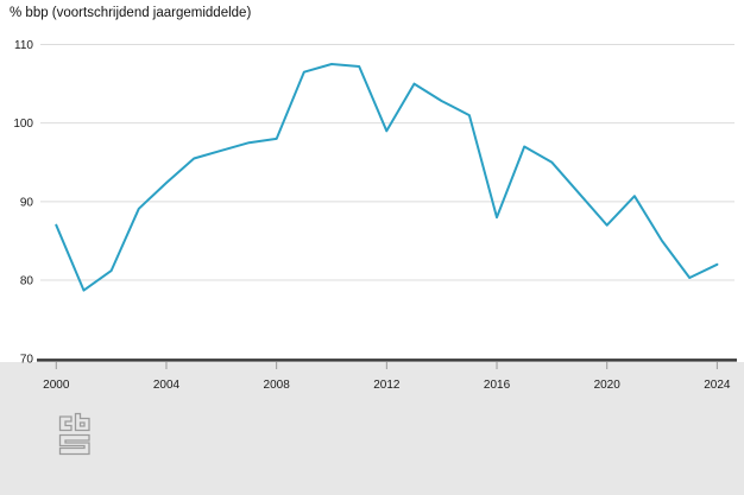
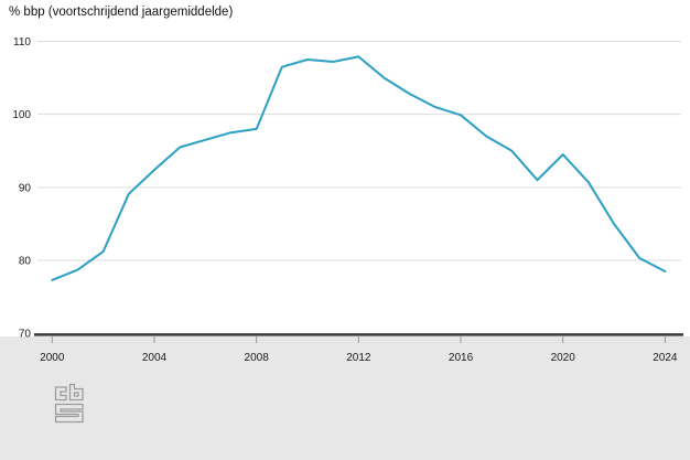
2000: 87 -> 77
2012: 99 -> 108
2016: 88 -> 100
2020: 87 -> 94
2024: 82 -> 78
